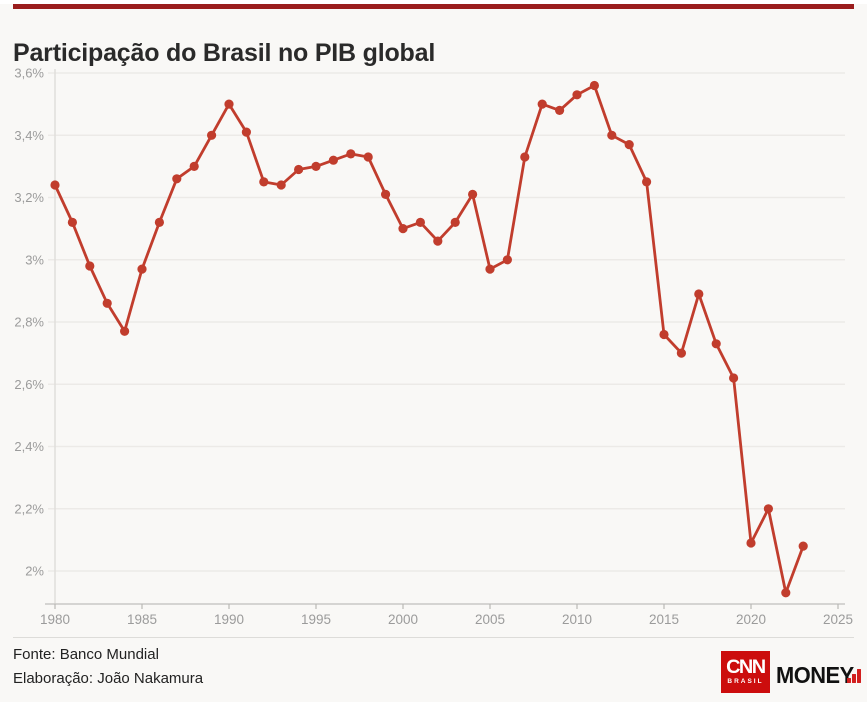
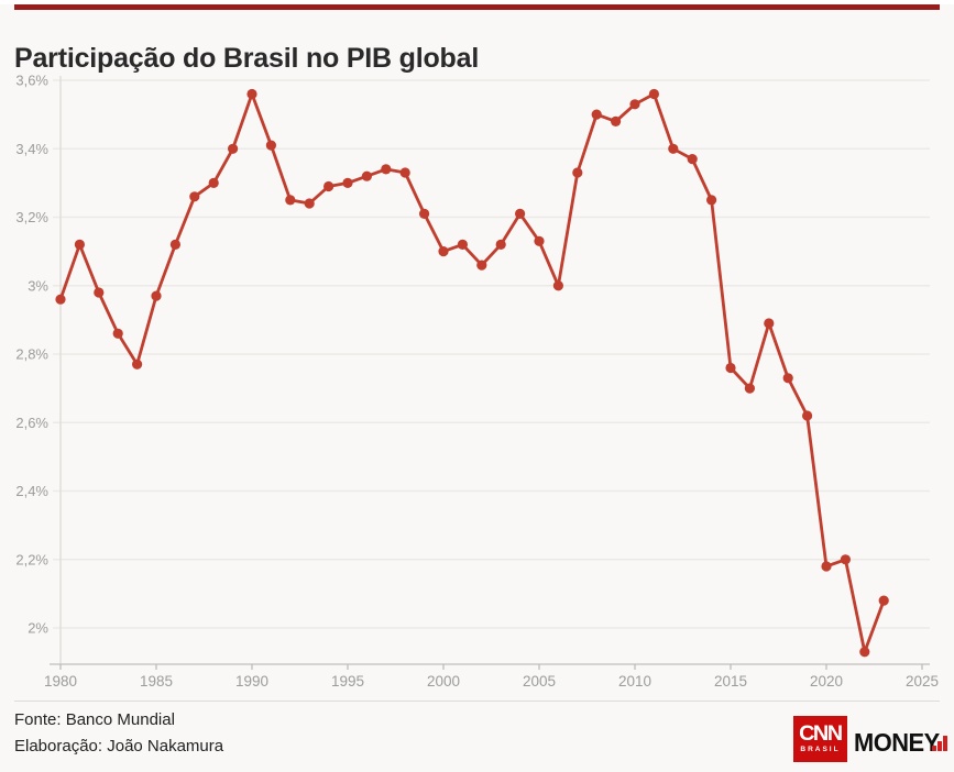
1980: 3,24% -> 2,96%
1990: 3,50% -> 3,56%
2005: 2,97% -> 3,13%
2020: 2,09% -> 2,18%
